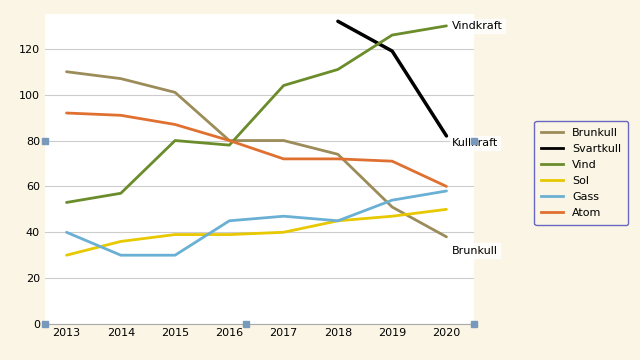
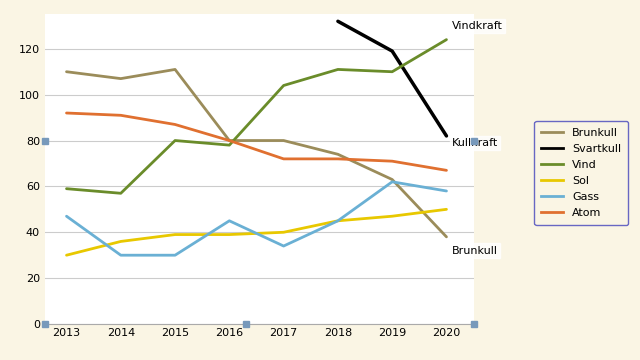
Vind/2013: 53 -> 59
Gass/2013: 40 -> 47
Brunkull/2015: 101 -> 111
Gass/2017: 47 -> 34
Brunkull/2019: 51 -> 63
Vind/2019: 126 -> 110
Gass/2019: 54 -> 62
Vind/2020: 130 -> 124
Atom/2020: 60 -> 67
